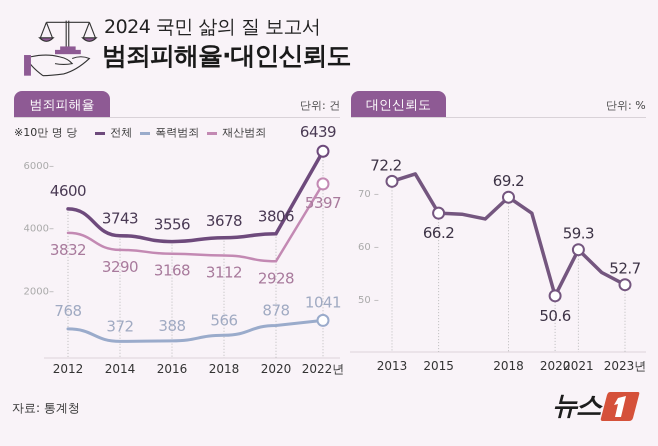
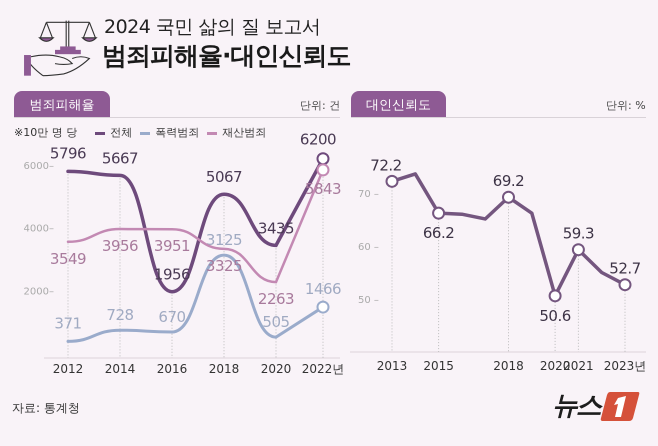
범죄피해율/전체/2012: 4600 -> 5796
범죄피해율/폭력범죄/2012: 768 -> 371
범죄피해율/재산범죄/2012: 3832 -> 3549
범죄피해율/전체/2014: 3743 -> 5667
범죄피해율/폭력범죄/2014: 372 -> 728
범죄피해율/재산범죄/2014: 3290 -> 3956
범죄피해율/전체/2016: 3556 -> 1956
범죄피해율/폭력범죄/2016: 388 -> 670
범죄피해율/재산범죄/2016: 3168 -> 3951
범죄피해율/전체/2018: 3678 -> 5067
범죄피해율/폭력범죄/2018: 566 -> 3125
범죄피해율/재산범죄/2018: 3112 -> 3325
범죄피해율/전체/2020: 3806 -> 3435
범죄피해율/폭력범죄/2020: 878 -> 505
범죄피해율/재산범죄/2020: 2928 -> 2263
범죄피해율/전체/2022년: 6439 -> 6200
범죄피해율/폭력범죄/2022년: 1041 -> 1466
범죄피해율/재산범죄/2022년: 5397 -> 5843
